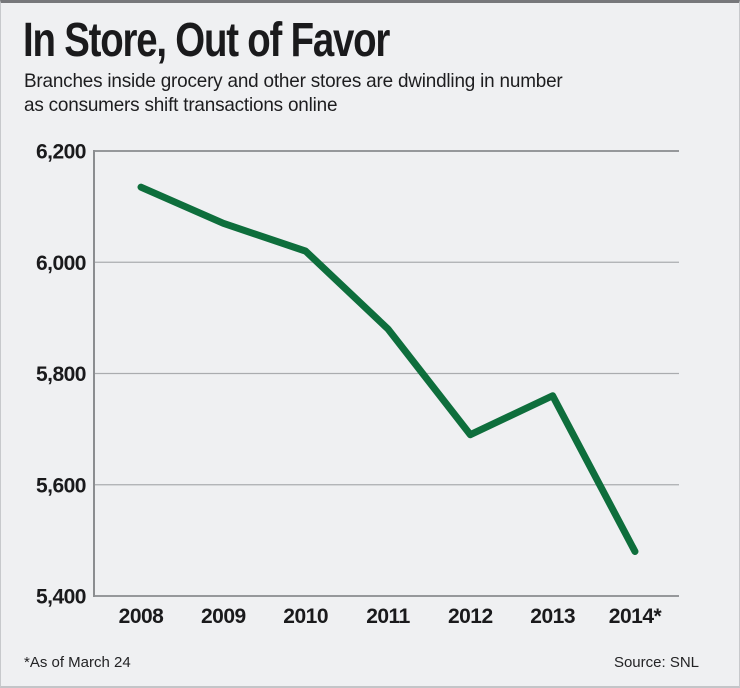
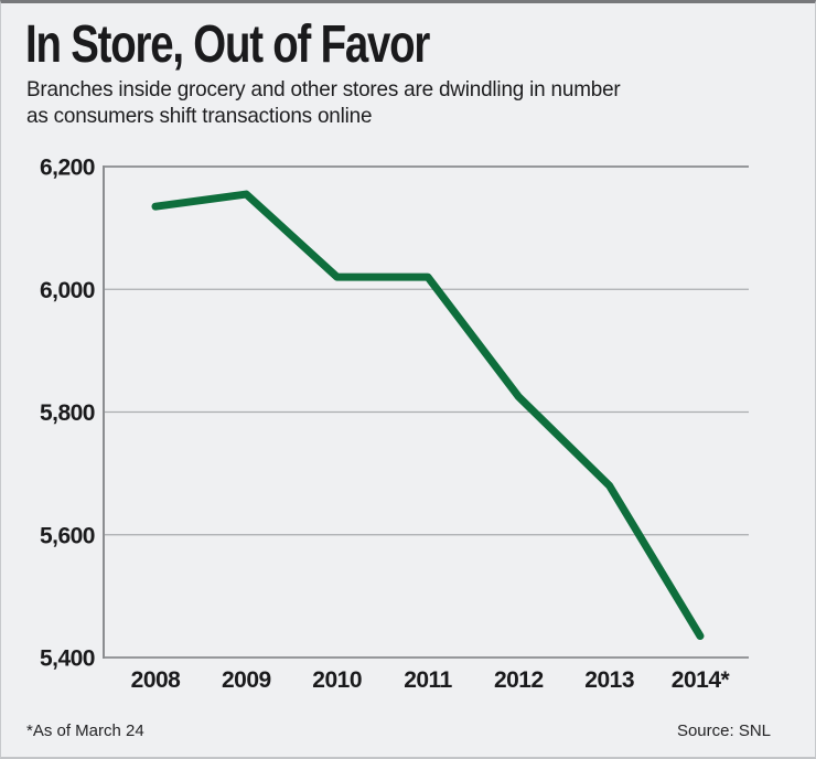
2009: 6070 -> 6160
2011: 5880 -> 6020
2012: 5690 -> 5820
2013: 5760 -> 5680
2014*: 5480 -> 5440
